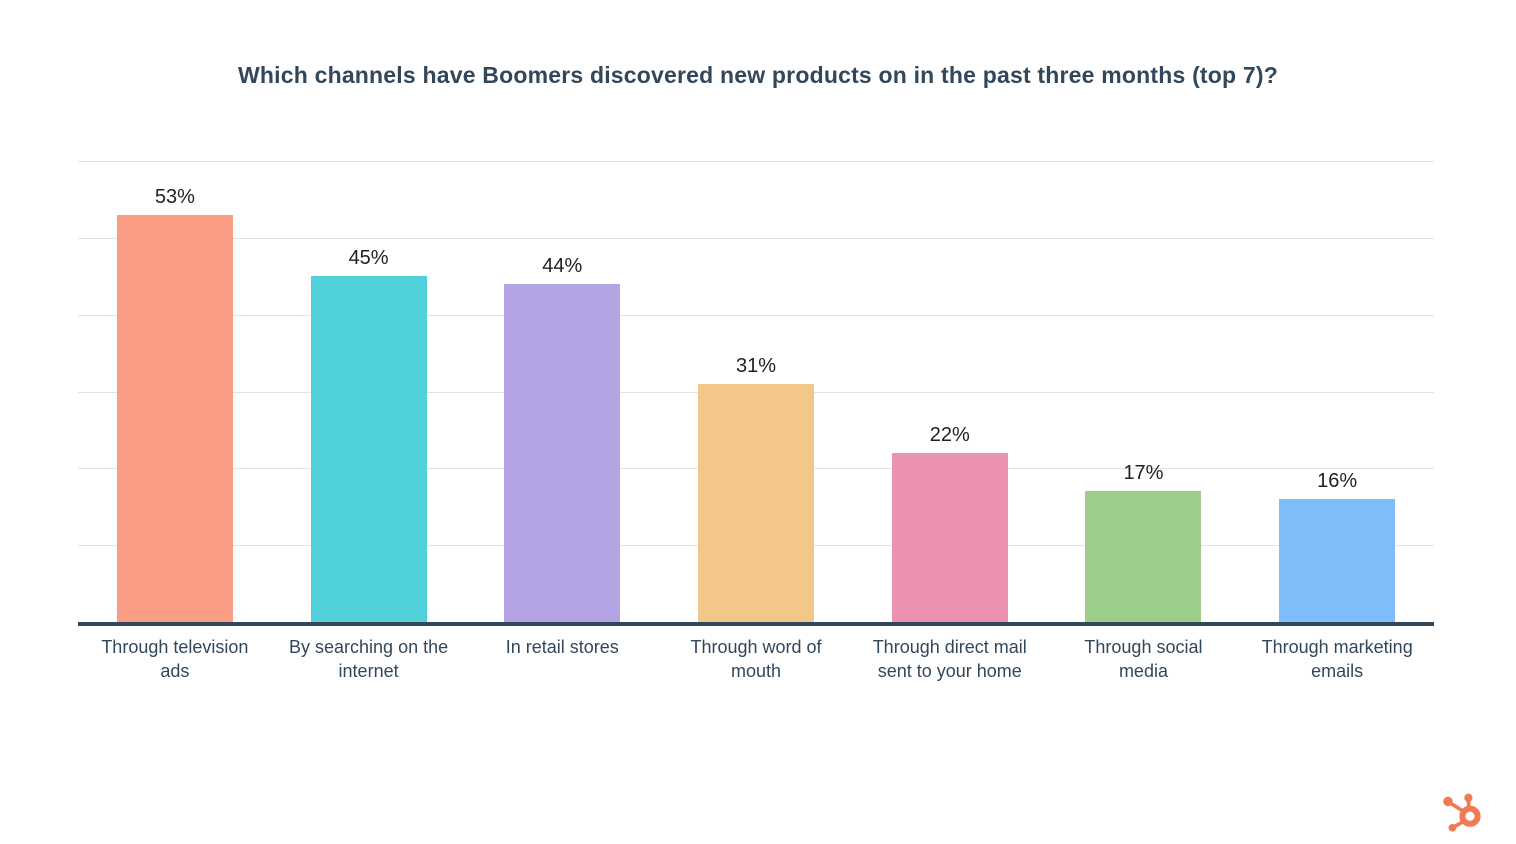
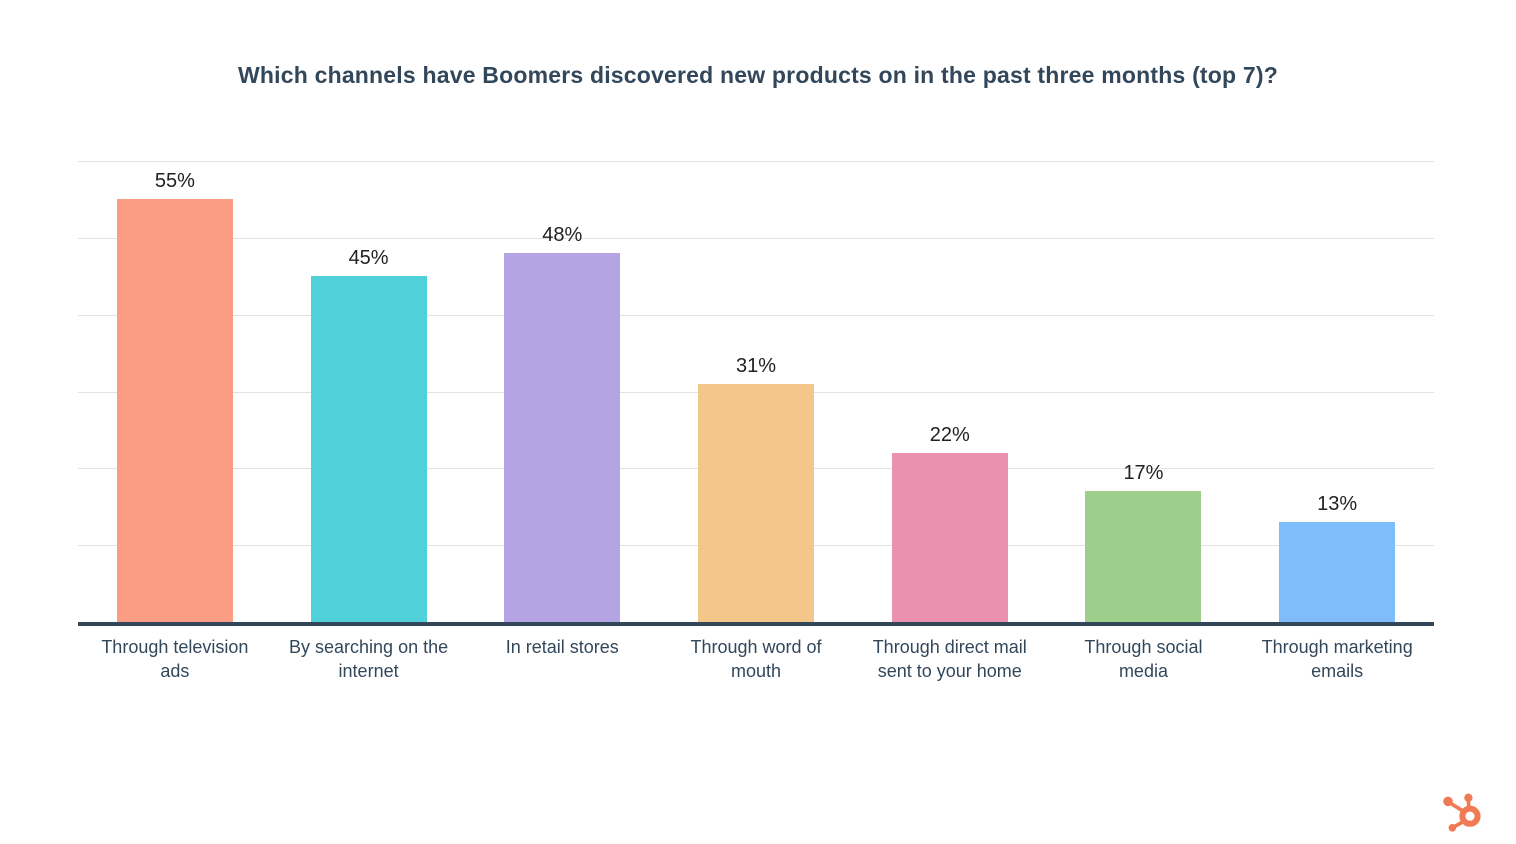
Through television ads: 53% -> 55%
In retail stores: 44% -> 48%
Through marketing emails: 16% -> 13%
